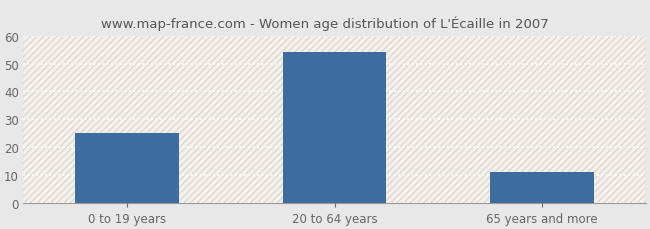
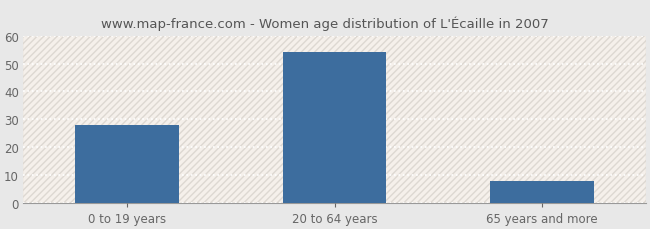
0 to 19 years: 25 -> 28
65 years and more: 11 -> 8
